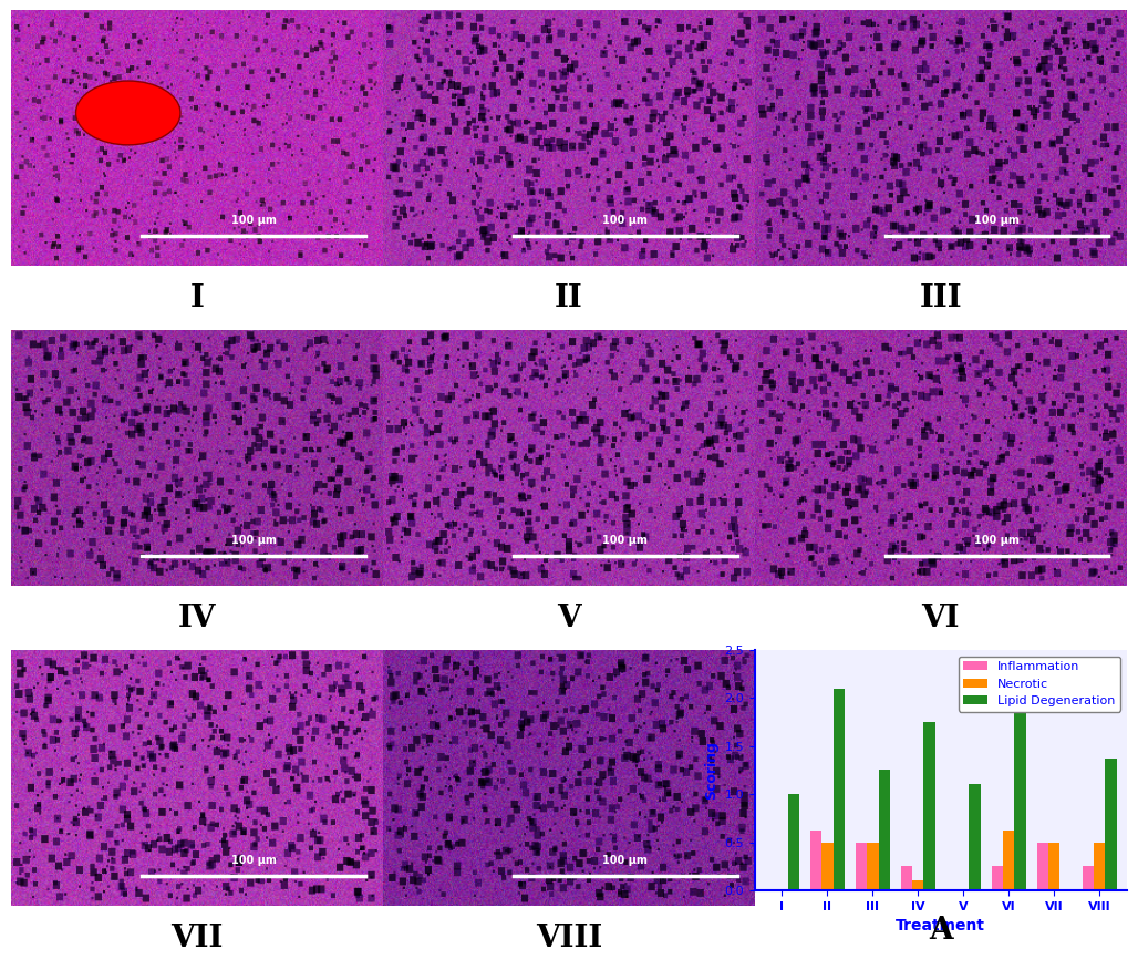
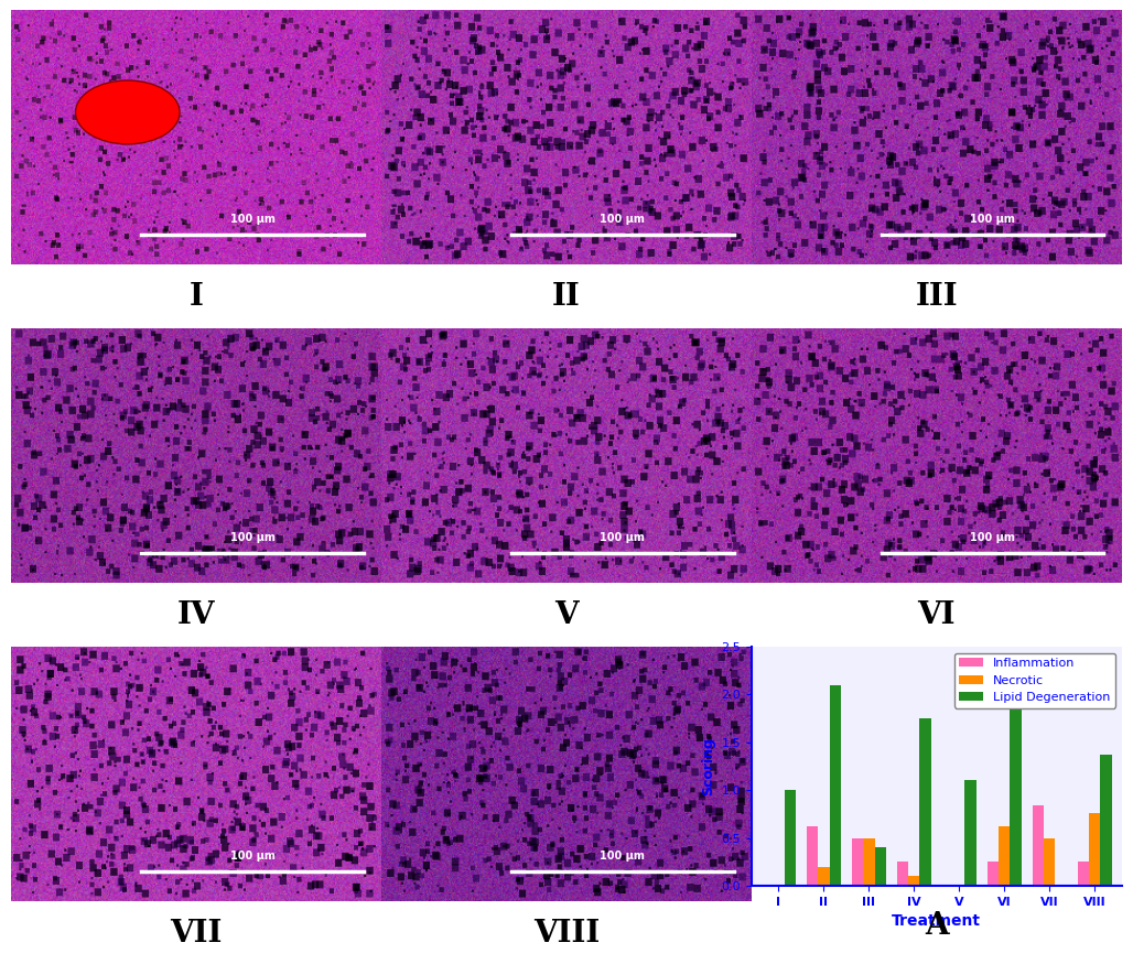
Necrotic/II: 0.50 -> 0.20
Lipid Degeneration/III: 1.25 -> 0.40
Inflammation/VII: 0.50 -> 0.84
Necrotic/VIII: 0.50 -> 0.76
